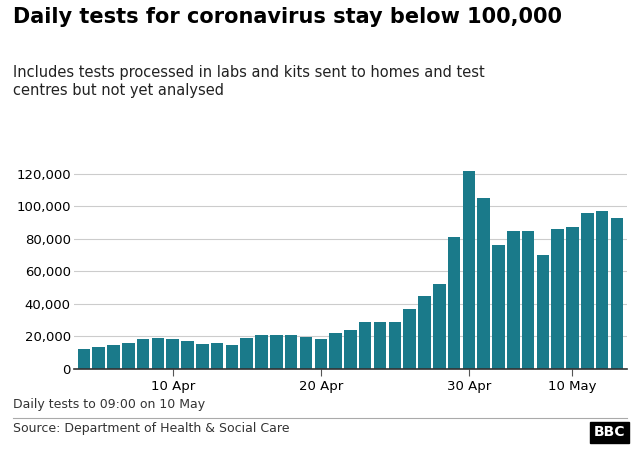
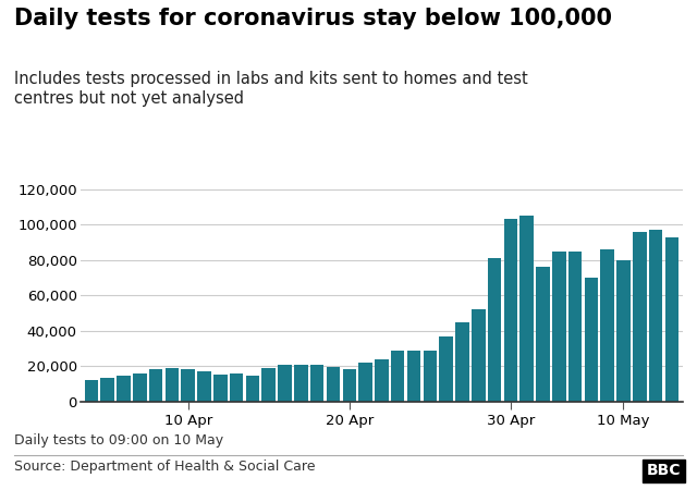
30 Apr: 122,000 -> 103,000
10 May: 87,000 -> 80,000
